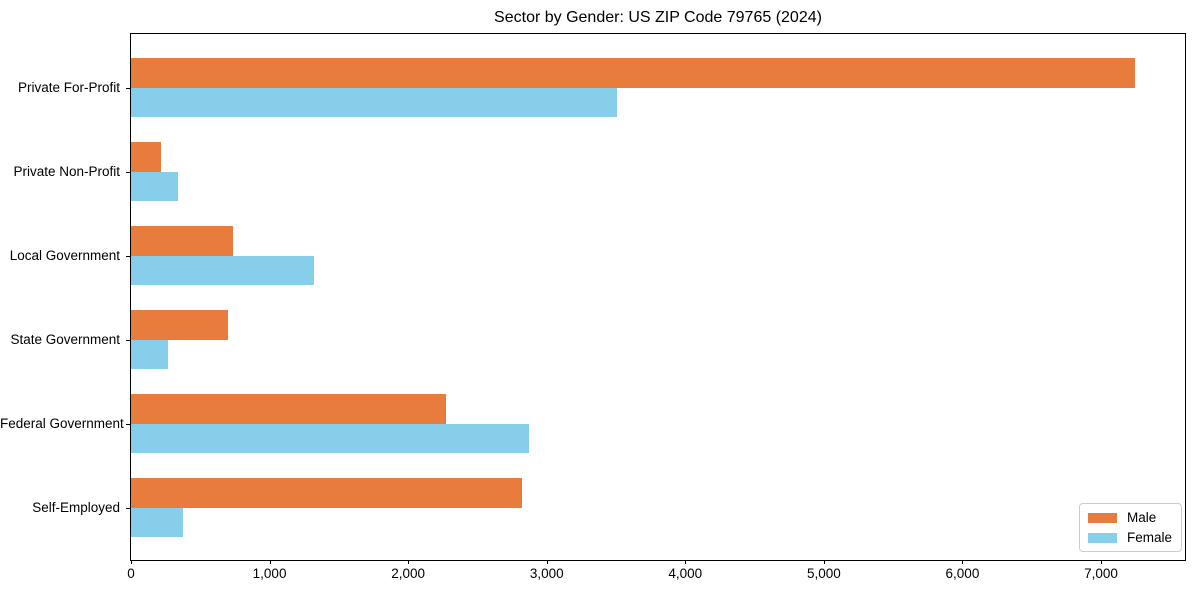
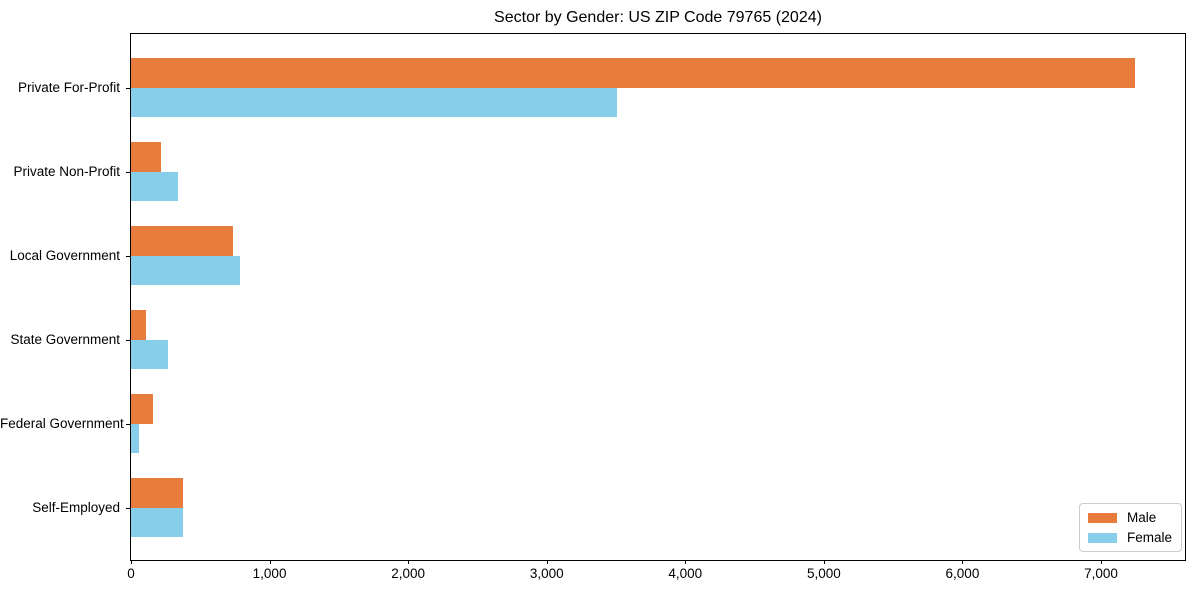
Female/Local Government: 1320 -> 790
Male/State Government: 700 -> 100
Male/Federal Government: 2270 -> 160
Female/Federal Government: 2870 -> 60
Male/Self-Employed: 2820 -> 380
